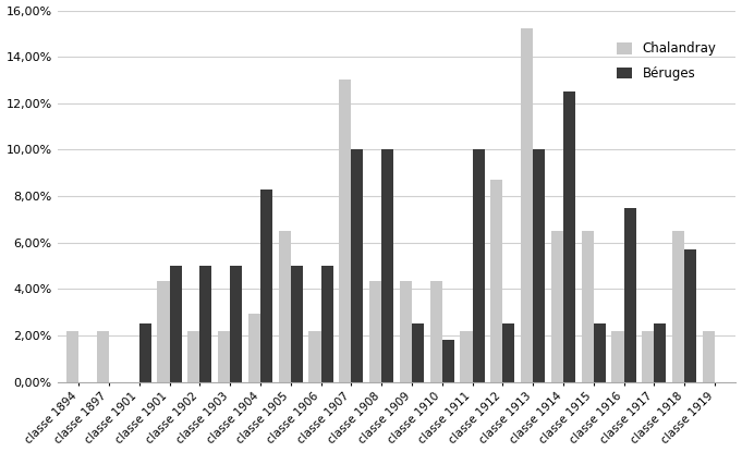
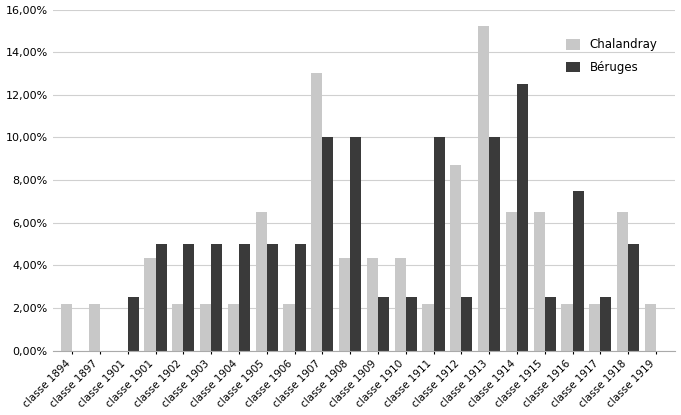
Chalandray/classe 1904: 2,95% -> 2,17%
Béruges/classe 1904: 8,3% -> 5,0%
Béruges/classe 1910: 1,8% -> 2,5%
Béruges/classe 1918: 5,7% -> 5,0%
